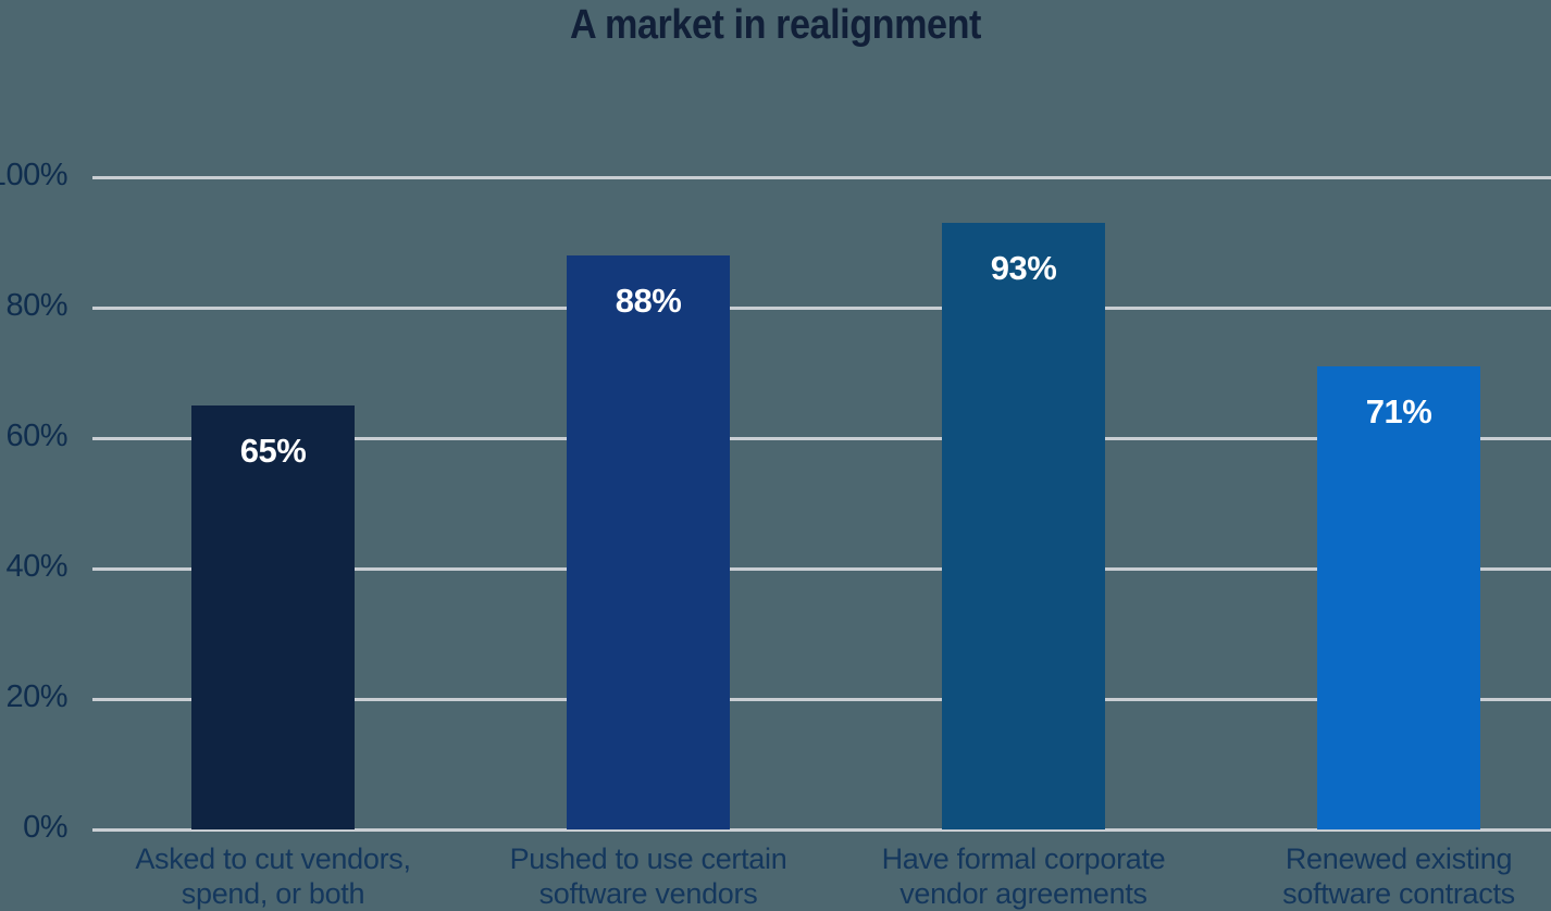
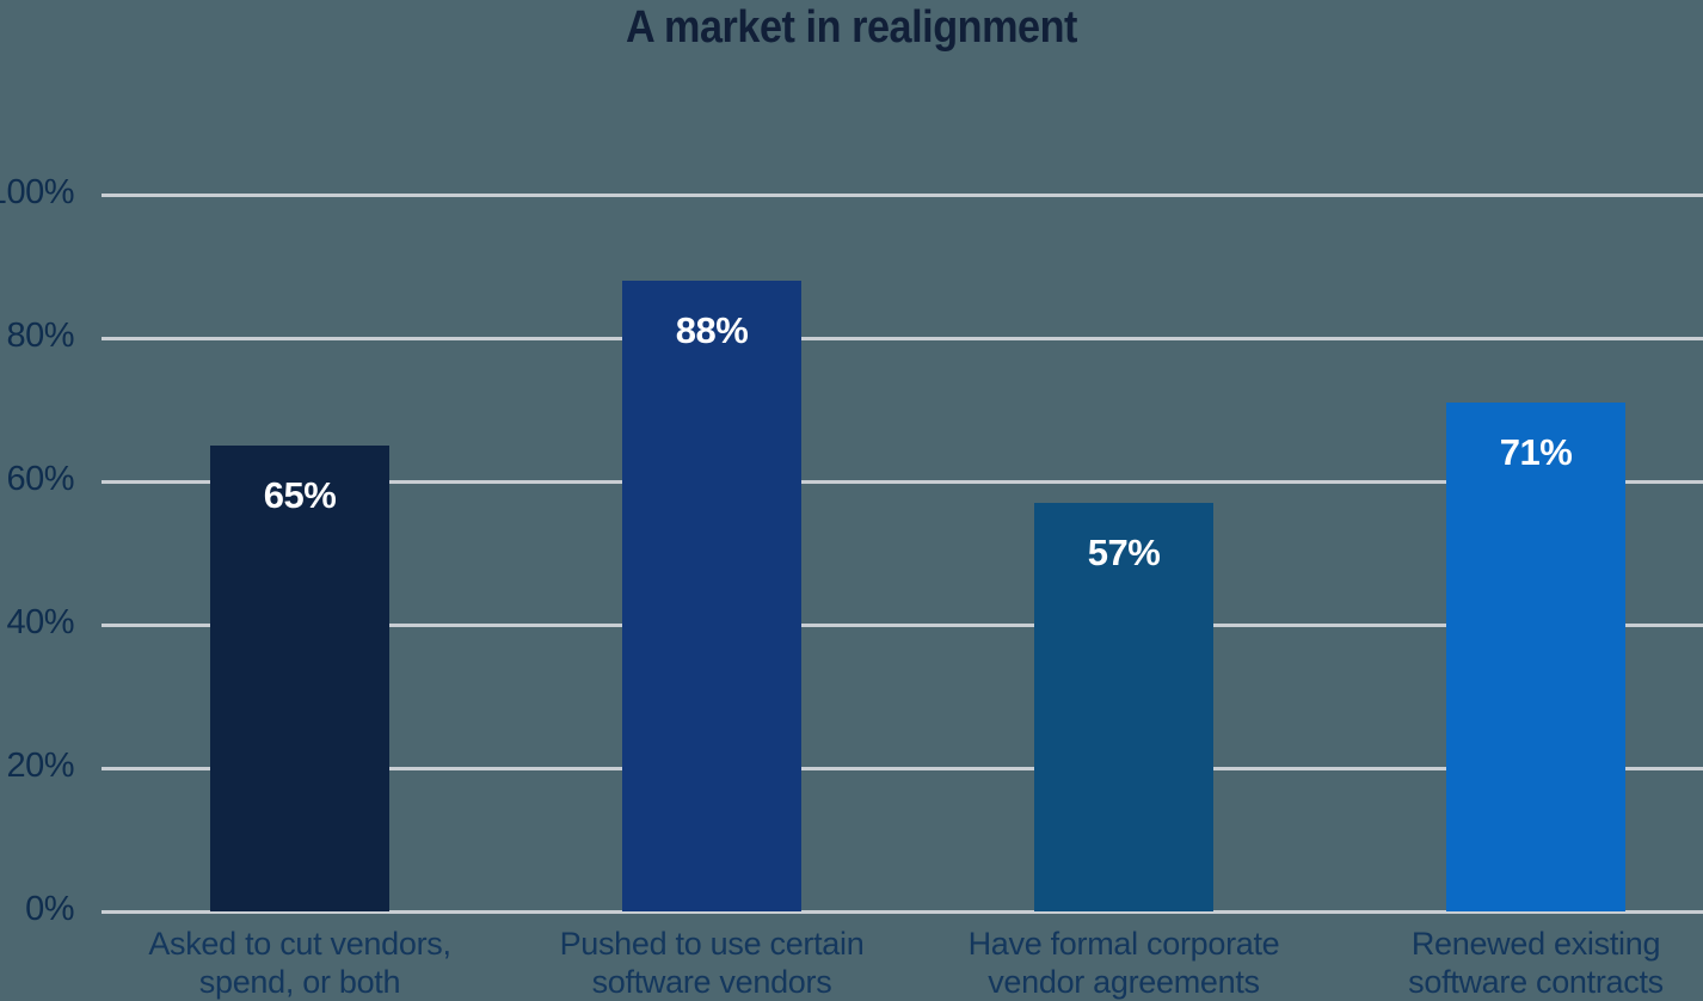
Have formal corporate vendor agreements: 93% -> 57%
